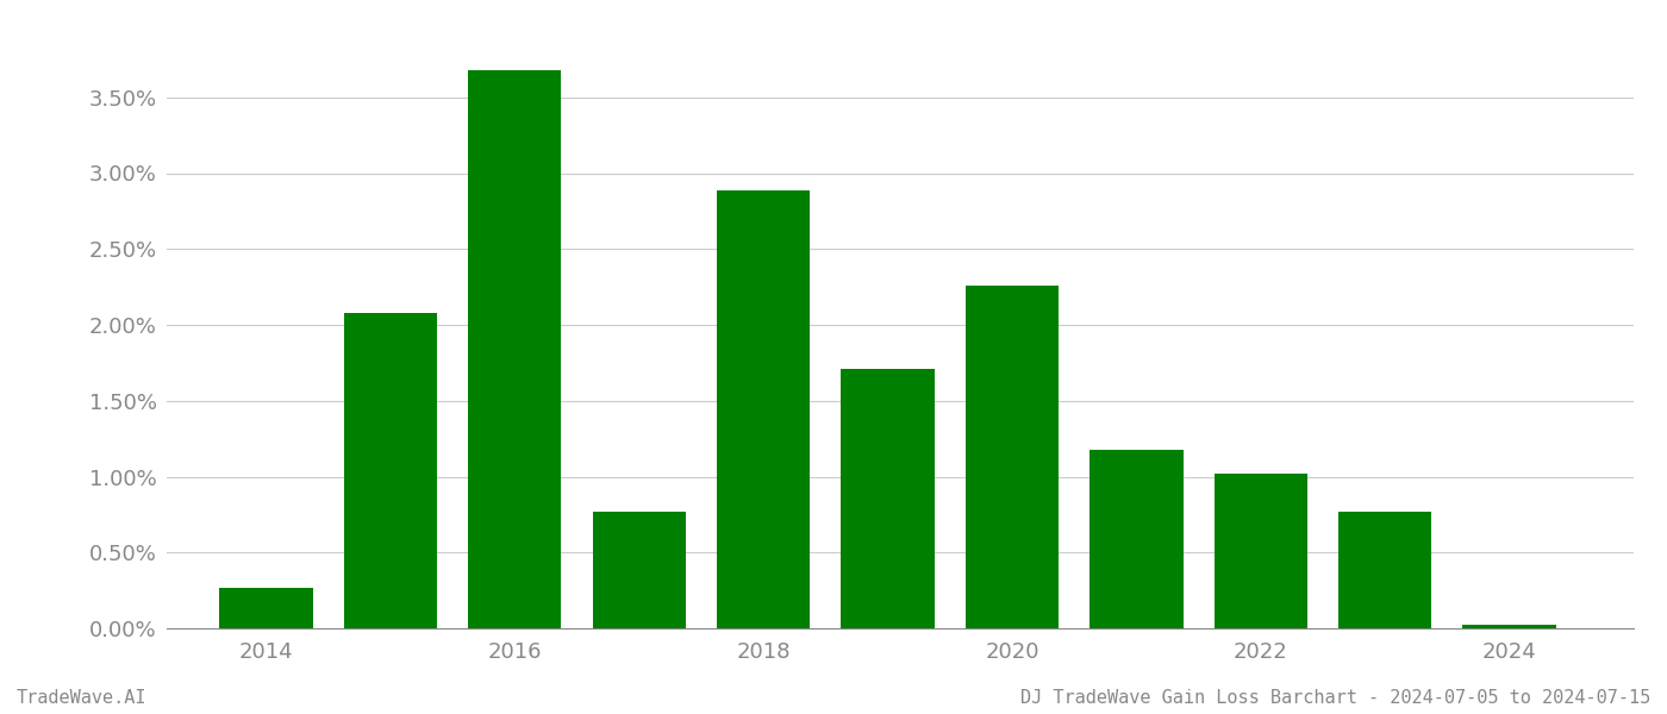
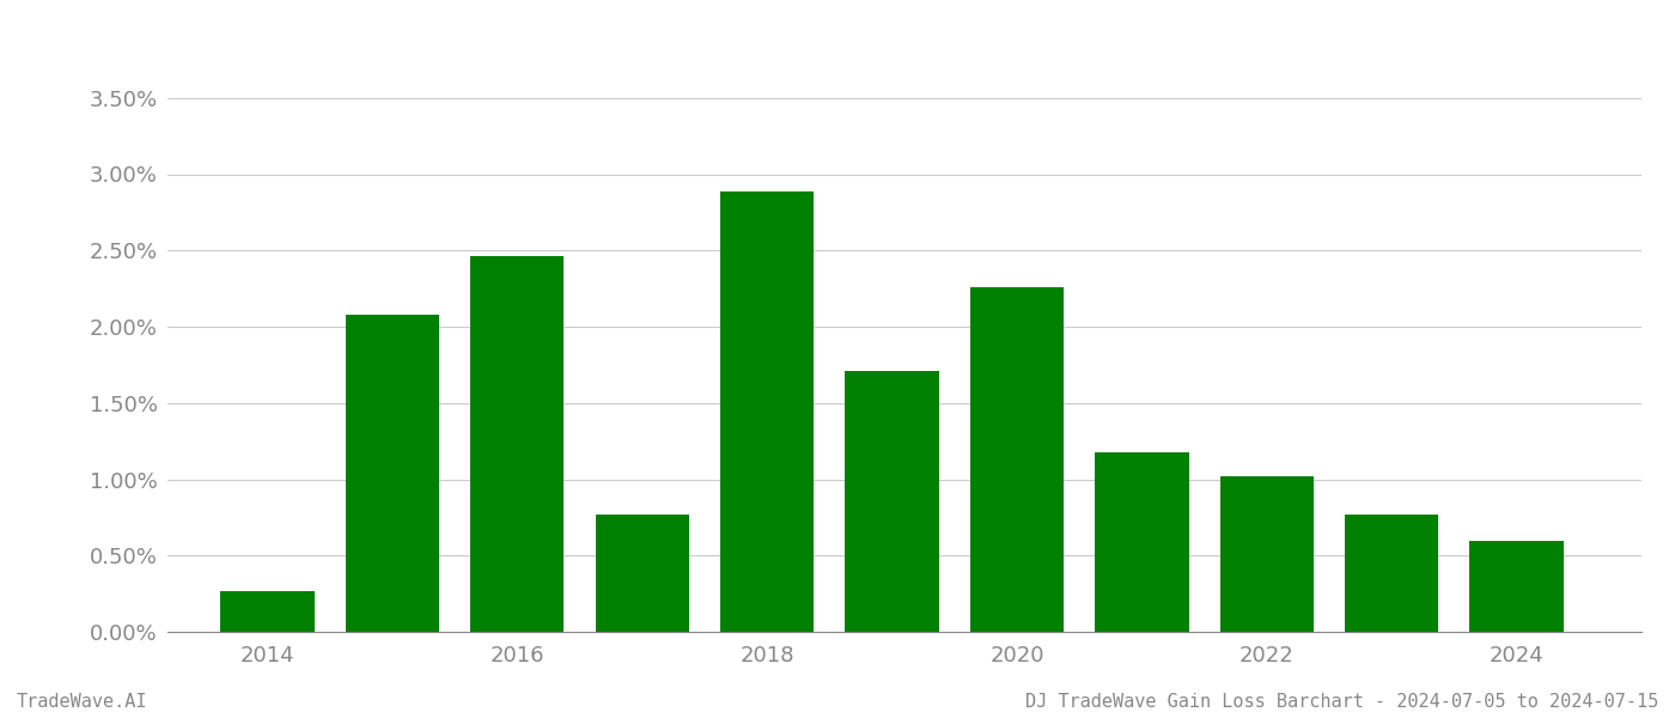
2016: 3.68% -> 2.46%
2024: 0.02% -> 0.60%
